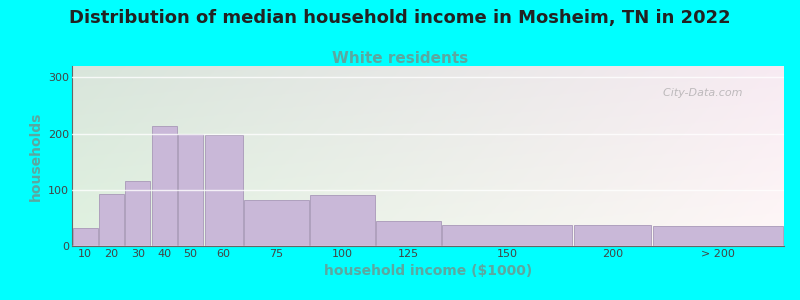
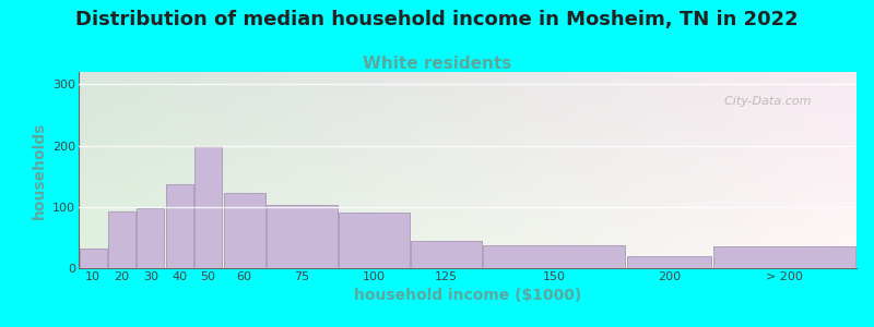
30: 116 -> 97
40: 214 -> 137
60: 198 -> 122
75: 82 -> 103
200: 38 -> 20
